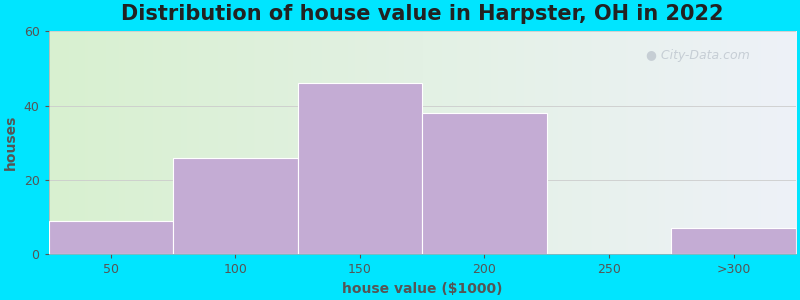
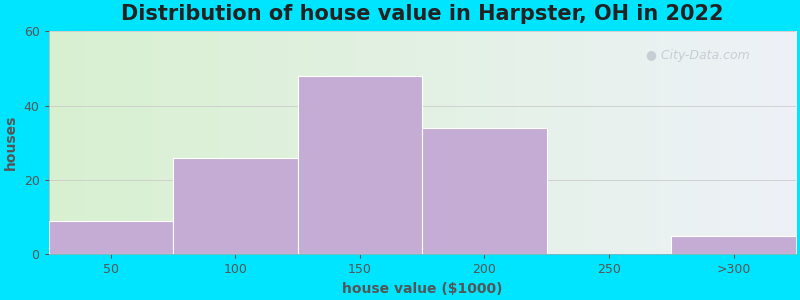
150: 46 -> 48
200: 38 -> 34
>300: 7 -> 5
